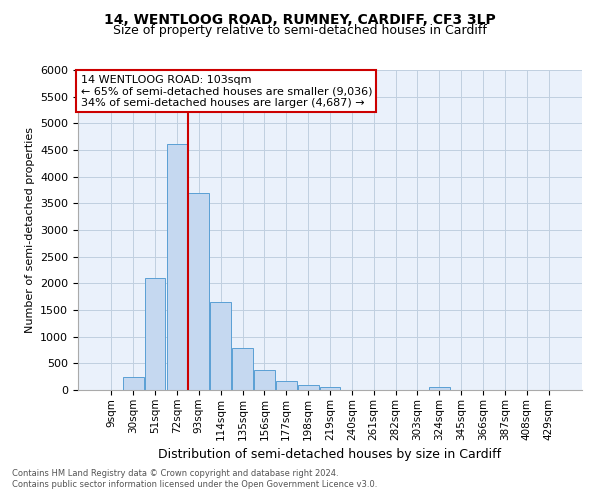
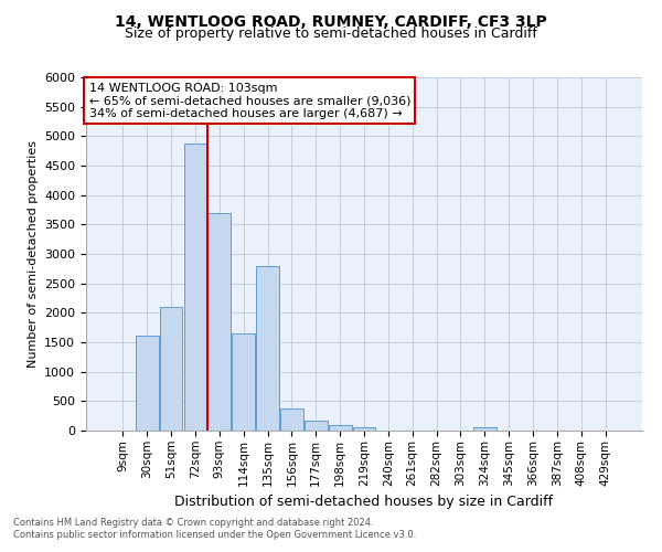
30sqm: 240 -> 1620
72sqm: 4620 -> 4880
135sqm: 790 -> 2800
